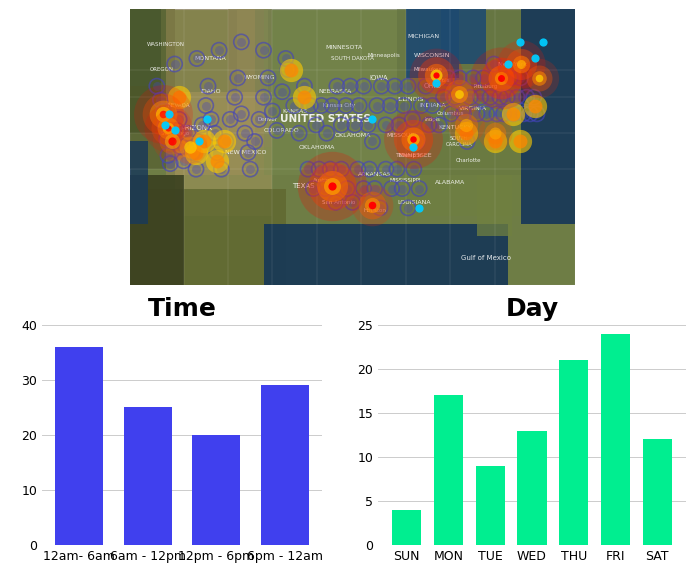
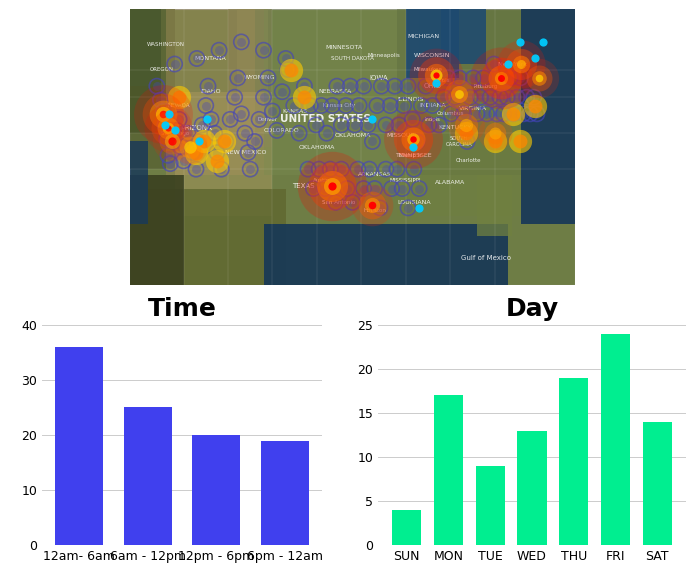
Time/6pm - 12am: 29 -> 19
Day/THU: 21 -> 19
Day/SAT: 12 -> 14
